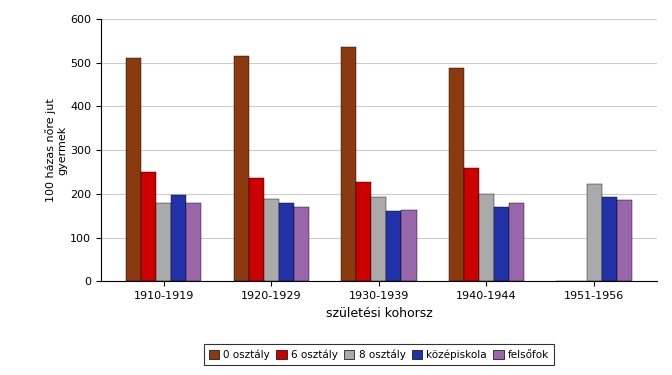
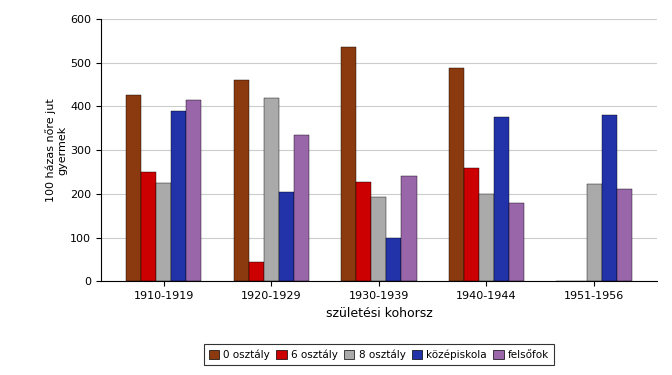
0 osztály/1910-1919: 510 -> 425
8 osztály/1910-1919: 180 -> 225
középiskola/1910-1919: 197 -> 390
felsőfok/1910-1919: 180 -> 415
0 osztály/1920-1929: 515 -> 460
6 osztály/1920-1929: 237 -> 45
8 osztály/1920-1929: 188 -> 420
középiskola/1920-1929: 178 -> 205
felsőfok/1920-1929: 170 -> 335
középiskola/1930-1939: 160 -> 100
felsőfok/1930-1939: 162 -> 240
középiskola/1940-1944: 170 -> 375
középiskola/1951-1956: 193 -> 380
felsőfok/1951-1956: 185 -> 210
